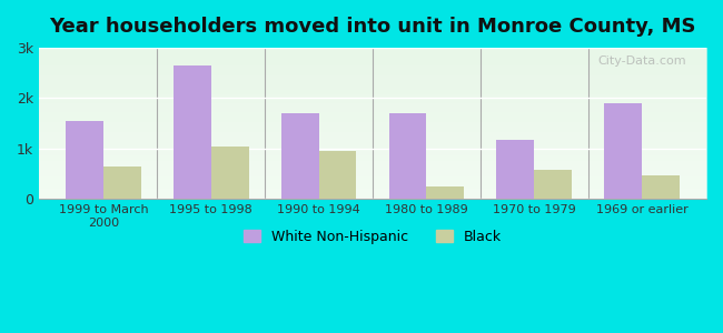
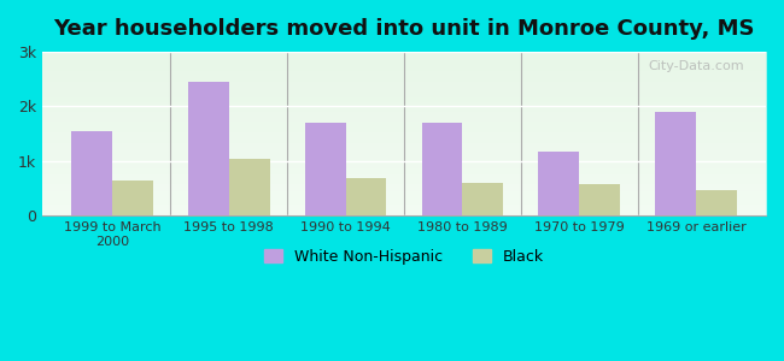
White Non-Hispanic/1995 to 1998: 2.65k -> 2.45k
Black/1990 to 1994: 0.95k -> 0.70k
Black/1980 to 1989: 0.25k -> 0.60k
